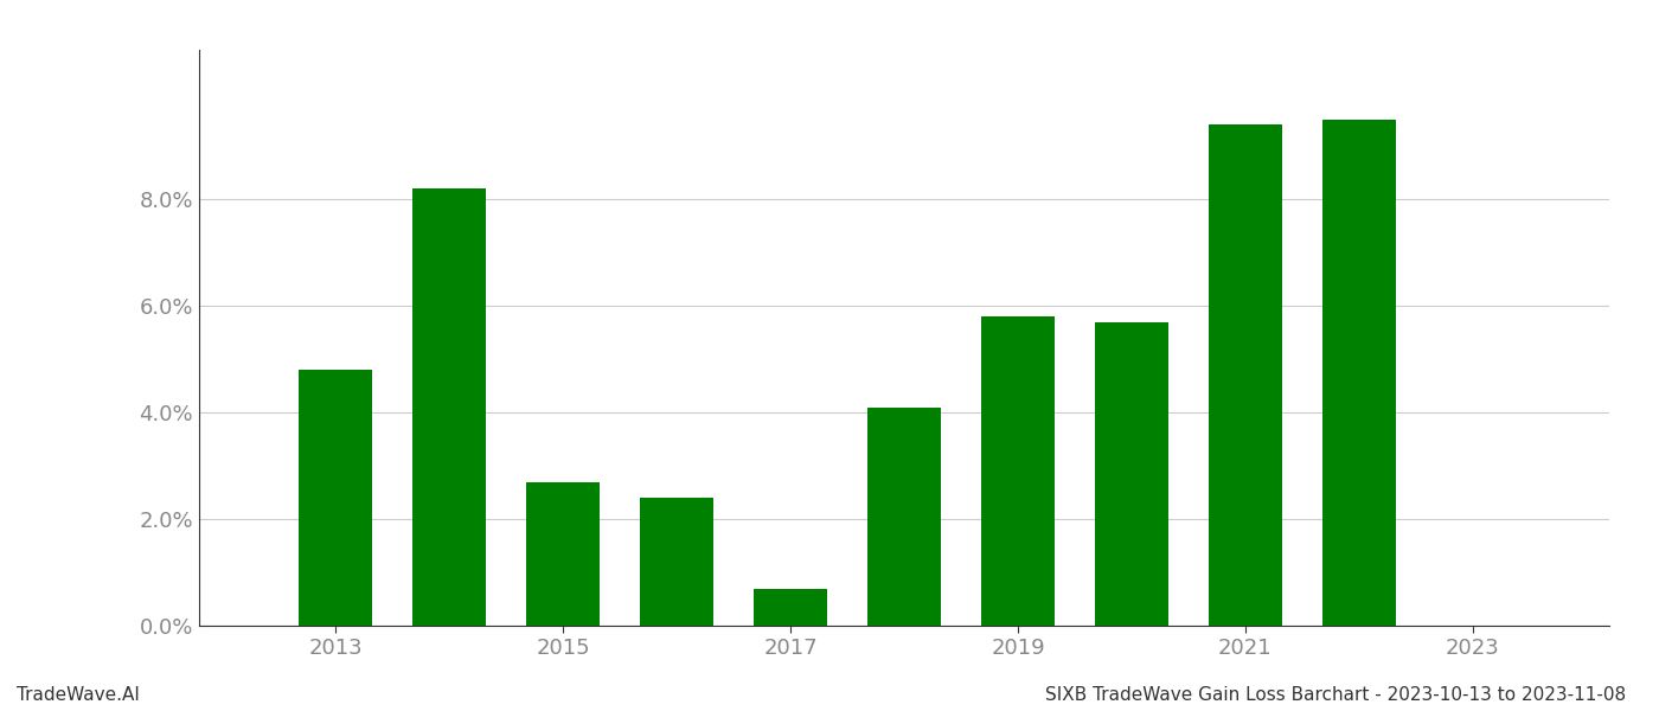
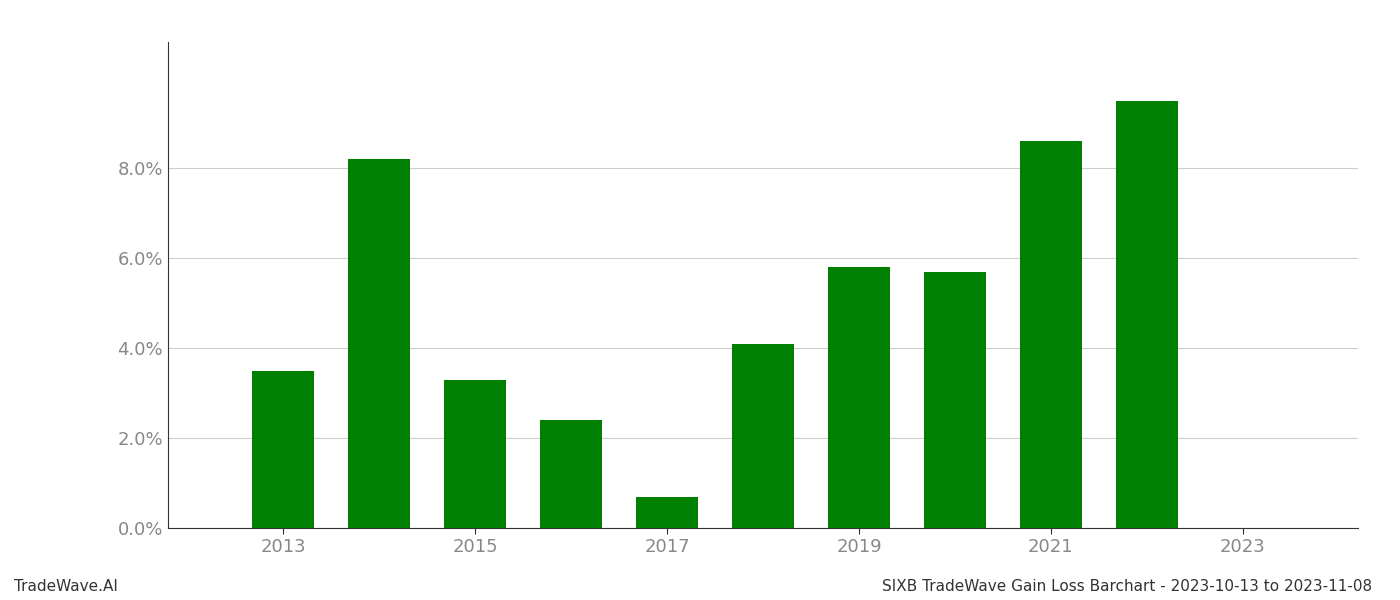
2013: 4.8% -> 3.5%
2015: 2.7% -> 3.3%
2021: 9.4% -> 8.6%
